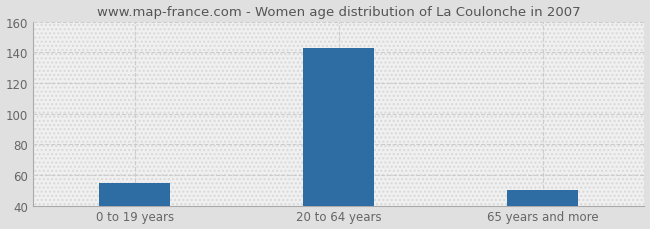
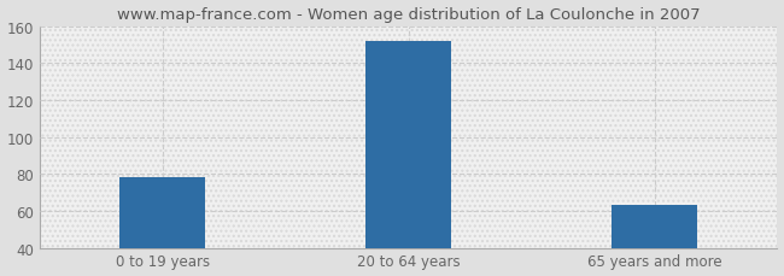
0 to 19 years: 55 -> 78
20 to 64 years: 143 -> 152
65 years and more: 50 -> 63
